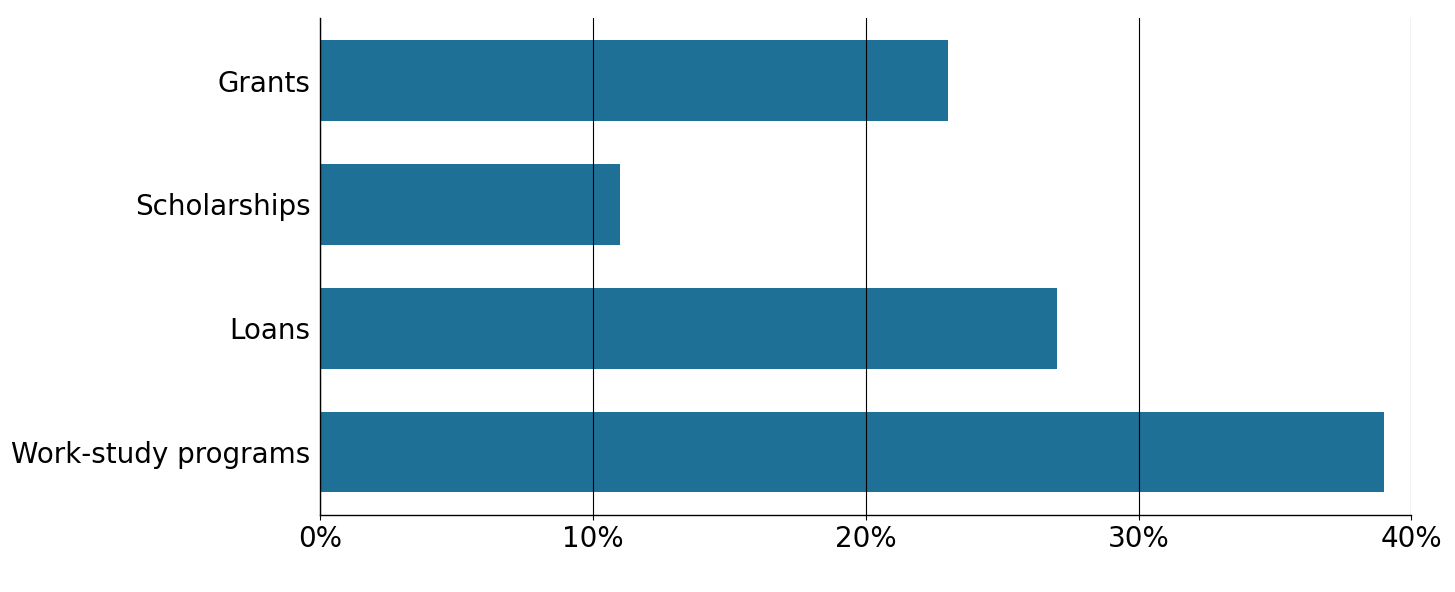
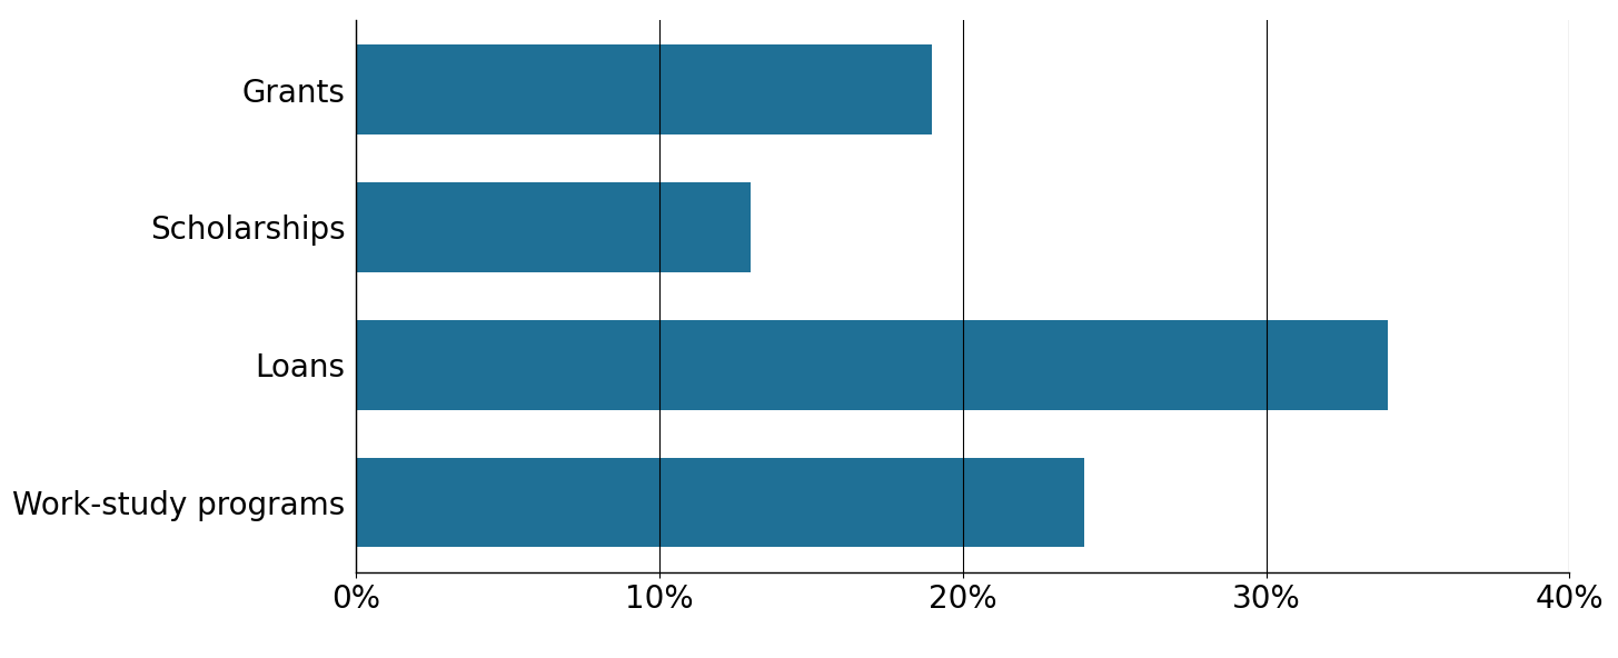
Grants: 23% -> 19%
Scholarships: 11% -> 13%
Loans: 27% -> 34%
Work-study programs: 39% -> 24%
